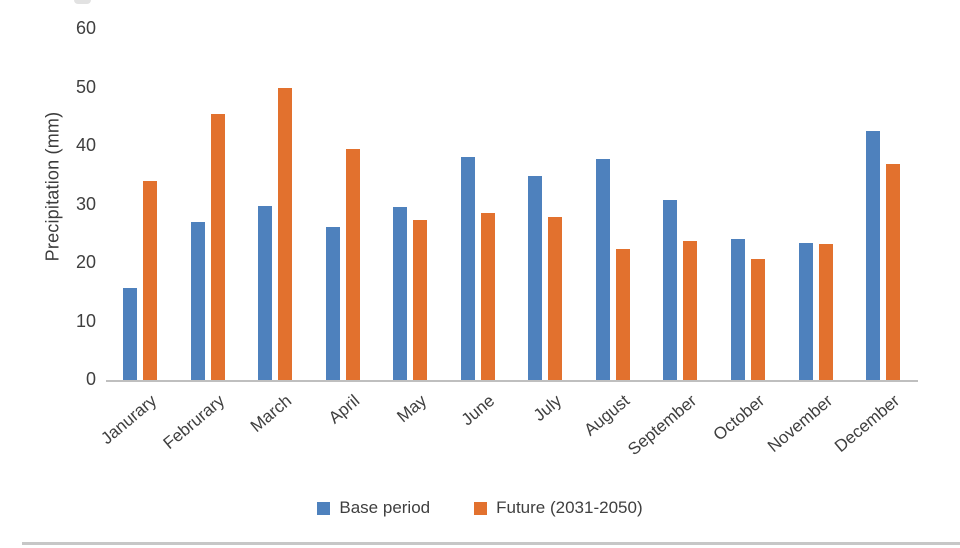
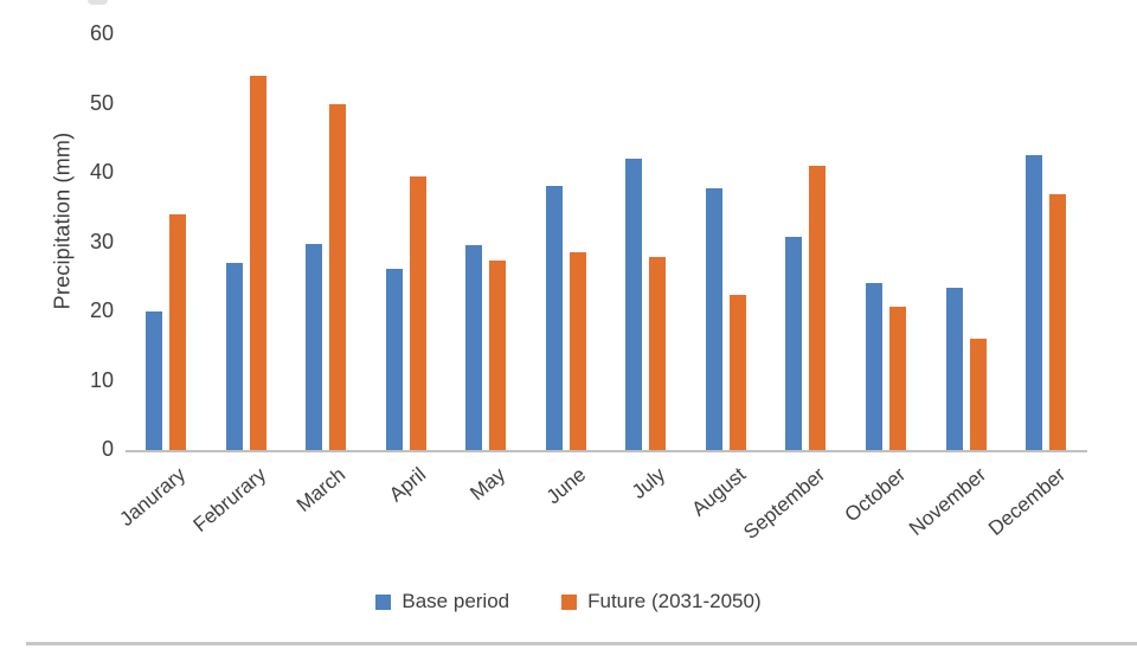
Base period/Janurary: 16 -> 20
Future (2031-2050)/Februrary: 45 -> 54
Base period/July: 35 -> 42
Future (2031-2050)/September: 24 -> 41
Future (2031-2050)/November: 23 -> 16
